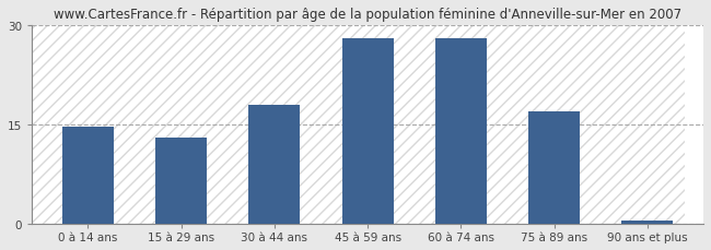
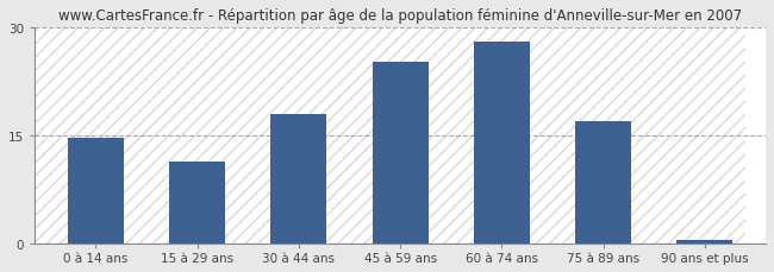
15 à 29 ans: 13.0 -> 11.4
45 à 59 ans: 28.0 -> 25.2
